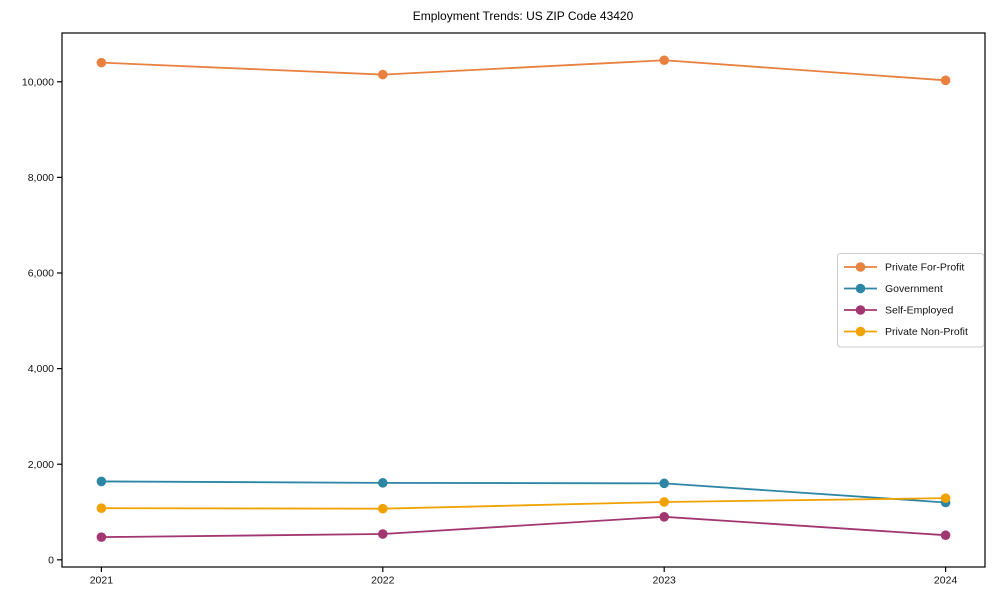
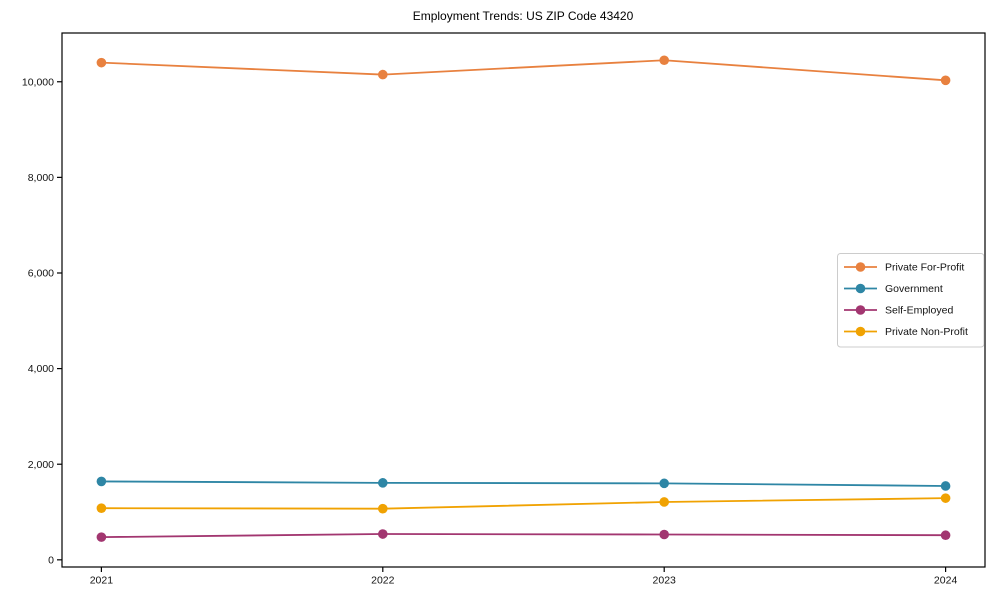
Self-Employed/2023: 900 -> 500
Government/2024: 1200 -> 1500
